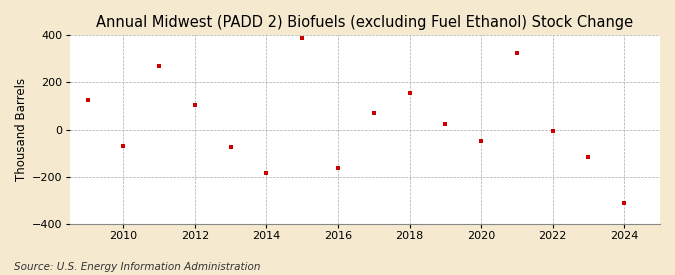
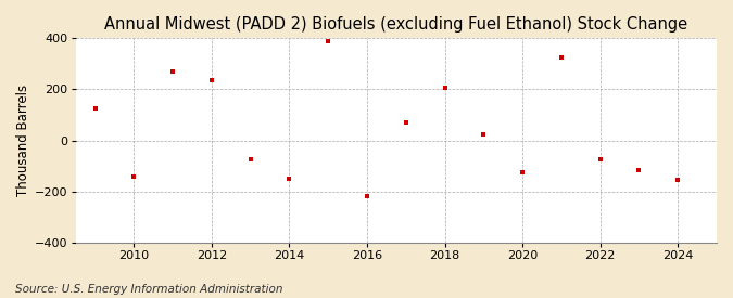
2010: -70 -> -140
2012: 105 -> 235
2014: -185 -> -150
2016: -165 -> -220
2018: 155 -> 205
2020: -50 -> -125
2022: -5 -> -75
2024: -310 -> -155
